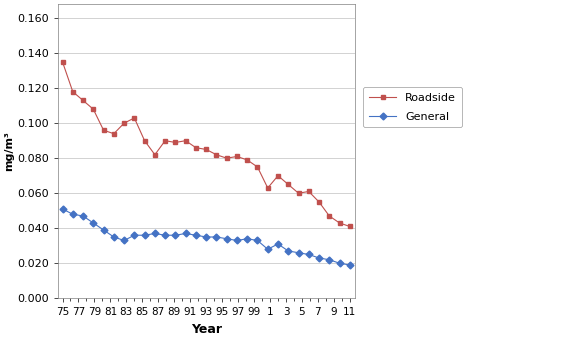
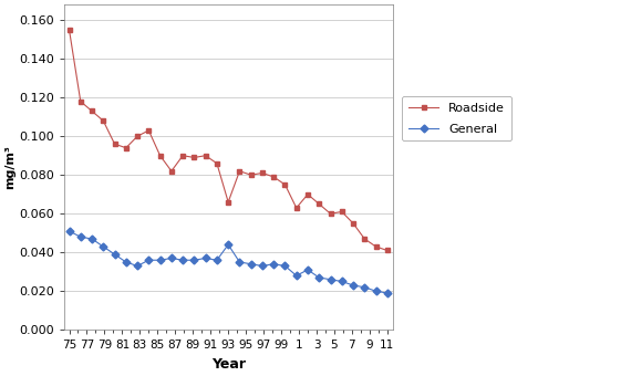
Roadside/75: 0.135 -> 0.155
Roadside/93: 0.085 -> 0.066
General/93: 0.035 -> 0.044
